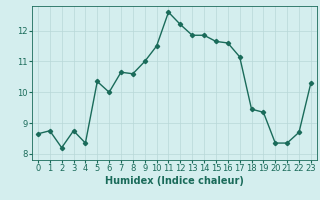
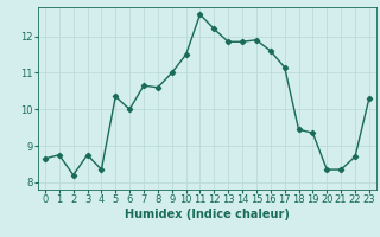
15: 11.65 -> 11.90
